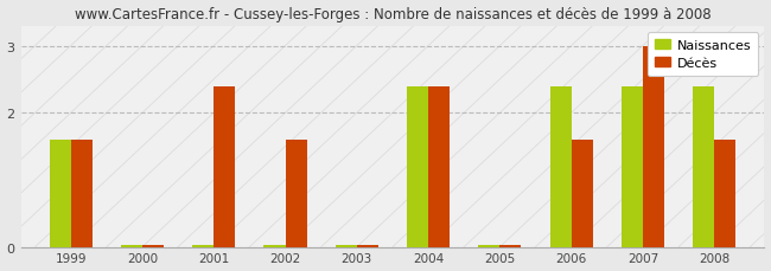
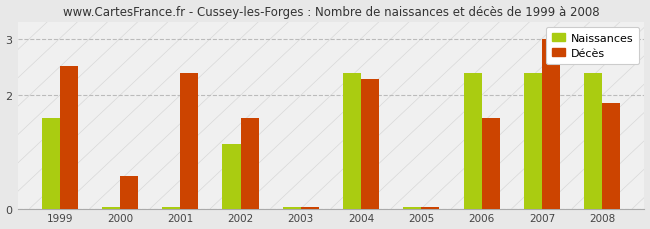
Décès/1999: 1.60 -> 2.52
Décès/2000: 0.02 -> 0.58
Naissances/2002: 0.02 -> 1.14
Décès/2004: 2.40 -> 2.28
Décès/2008: 1.60 -> 1.86
